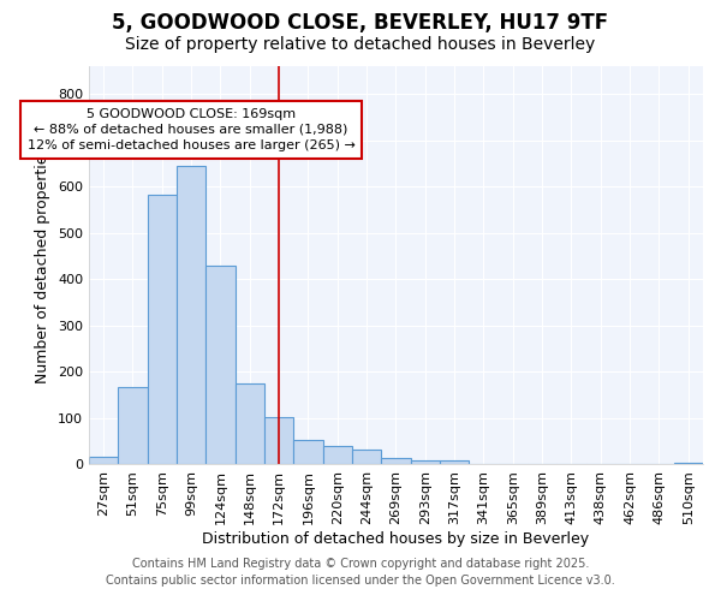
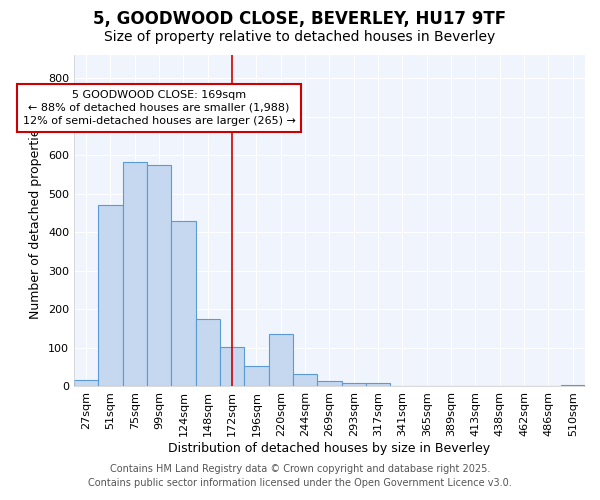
51sqm: 168 -> 470
99sqm: 645 -> 575
220sqm: 40 -> 135
